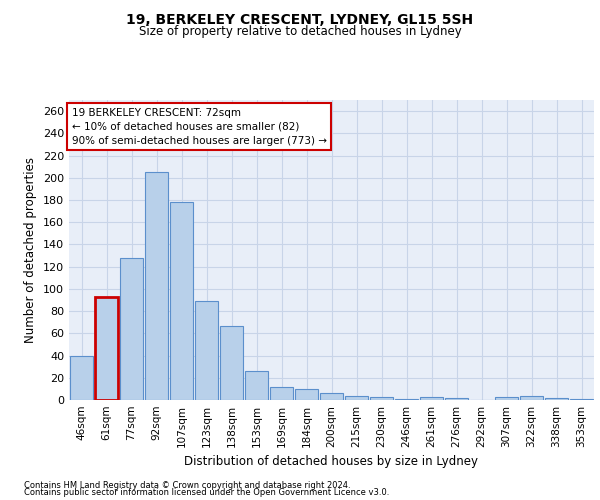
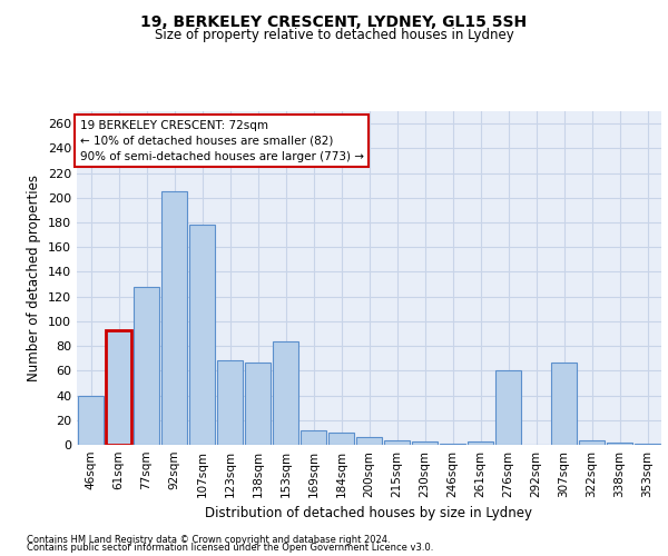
123sqm: 89 -> 68
153sqm: 26 -> 84
276sqm: 2 -> 60
307sqm: 3 -> 67
